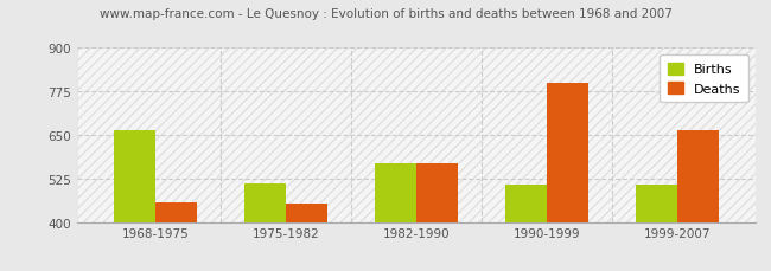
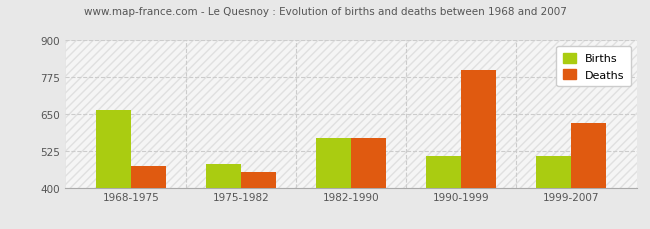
Deaths/1968-1975: 458 -> 475
Births/1975-1982: 510 -> 480
Deaths/1999-2007: 665 -> 620
